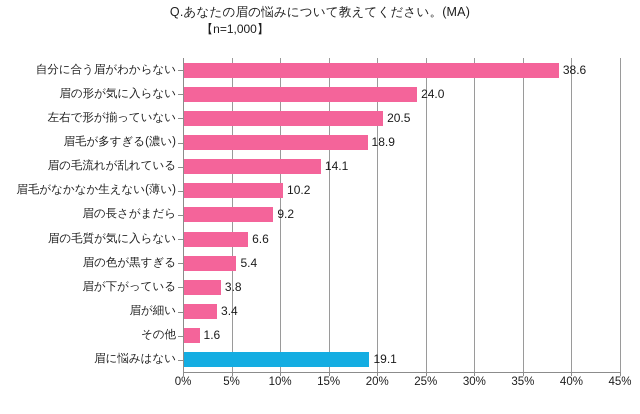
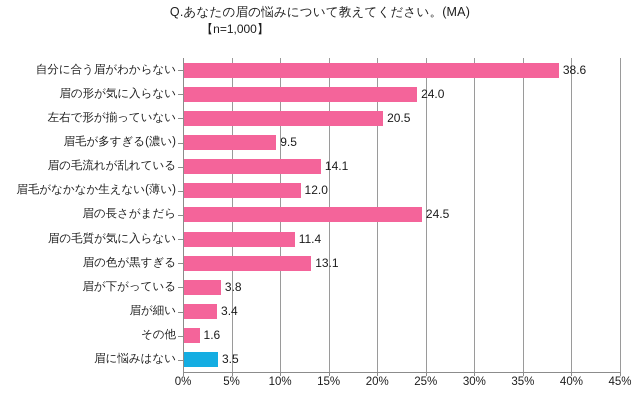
眉毛が多すぎる(濃い): 18.9 -> 9.5
眉毛がなかなか生えない(薄い): 10.2 -> 12.0
眉の長さがまだら: 9.2 -> 24.5
眉の毛質が気に入らない: 6.6 -> 11.4
眉の色が黒すぎる: 5.4 -> 13.1
眉に悩みはない: 19.1 -> 3.5
